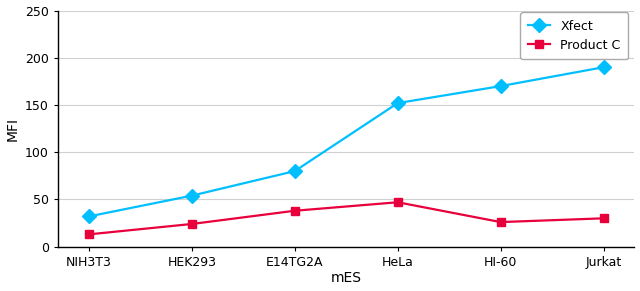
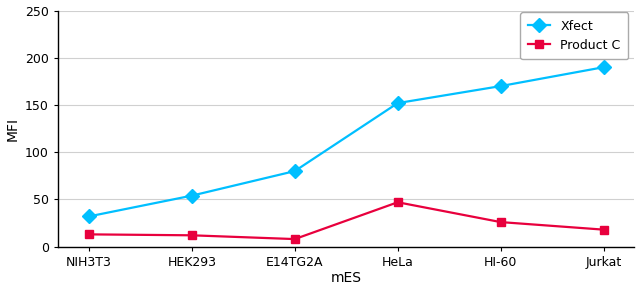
Product C/HEK293: 24 -> 12
Product C/E14TG2A: 38 -> 8
Product C/Jurkat: 30 -> 18
